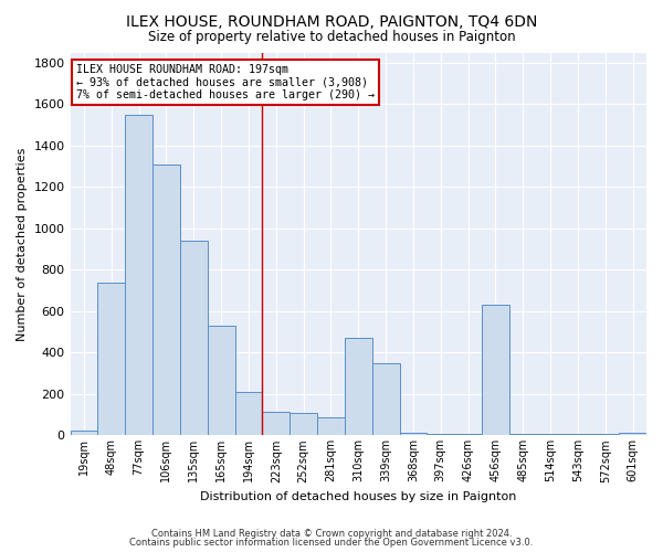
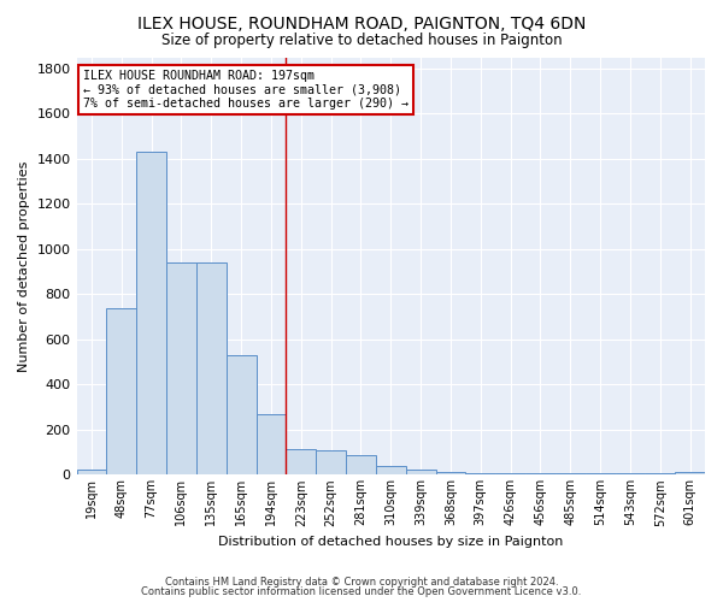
77sqm: 1550 -> 1430
106sqm: 1310 -> 940
194sqm: 210 -> 270
310sqm: 470 -> 40
339sqm: 350 -> 20
456sqm: 630 -> 0
